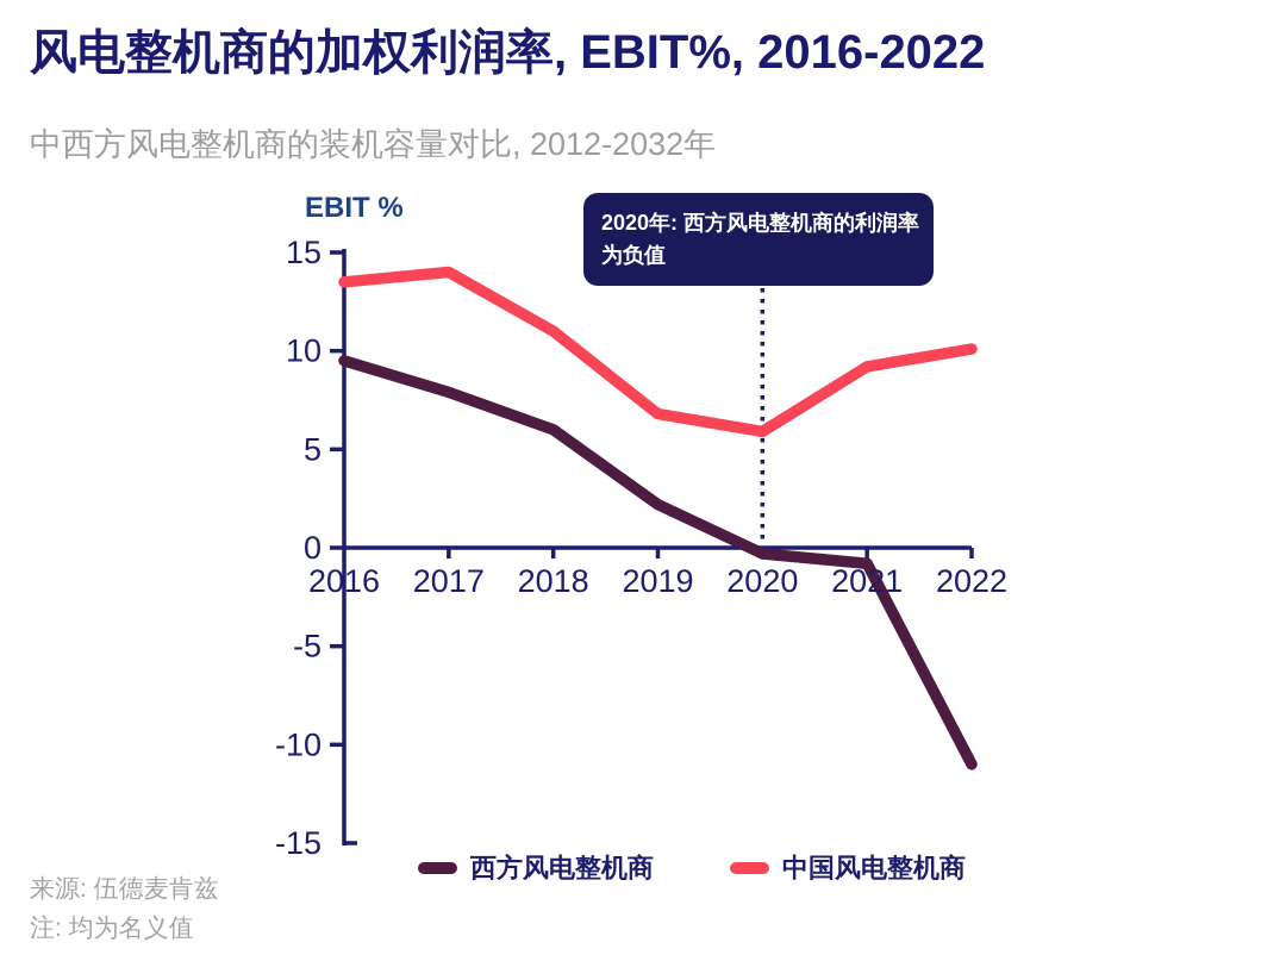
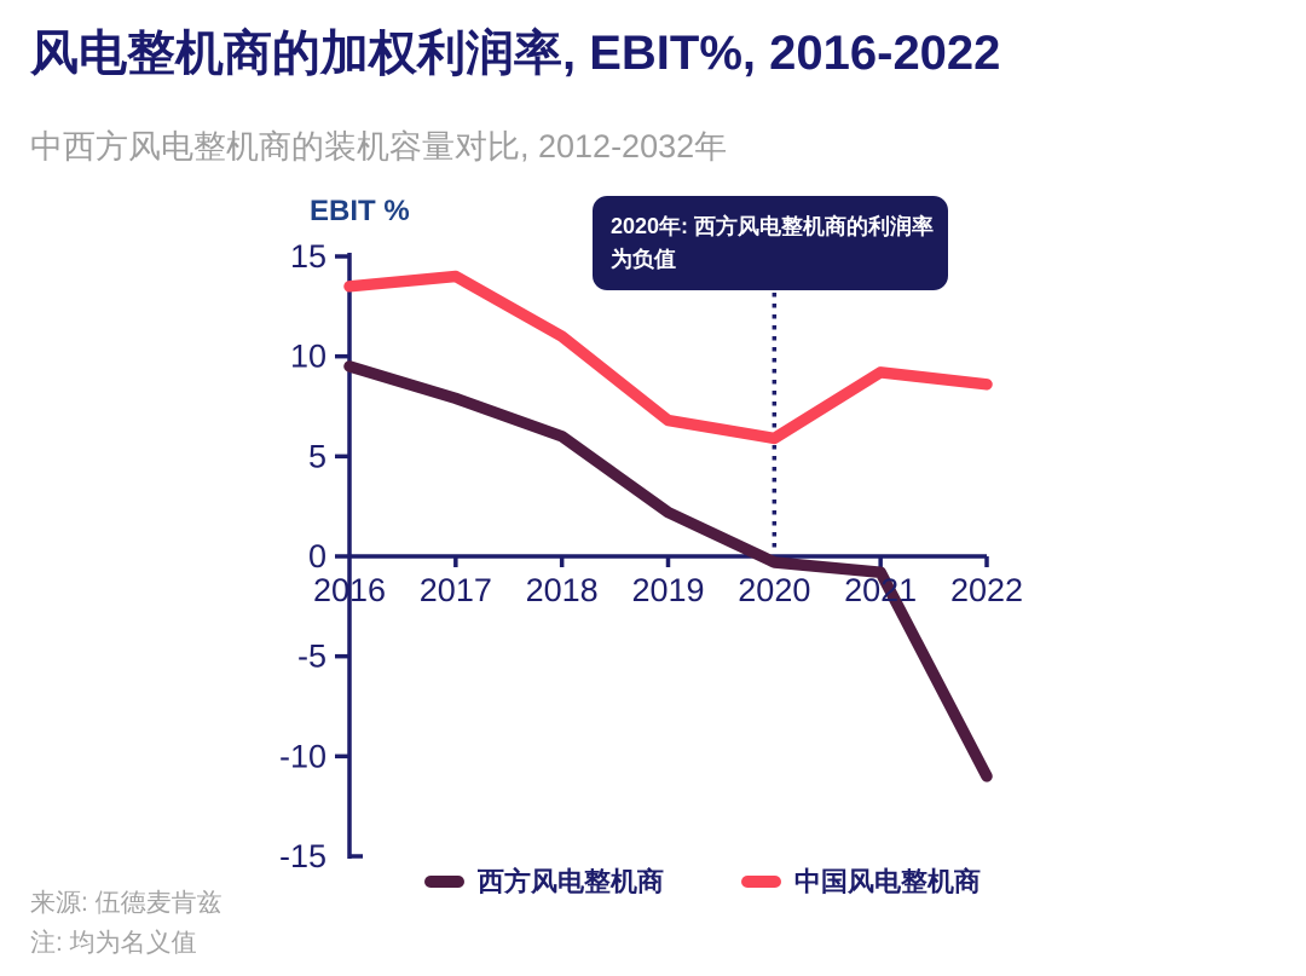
中国风电整机商/2022: 10.1 -> 8.6
